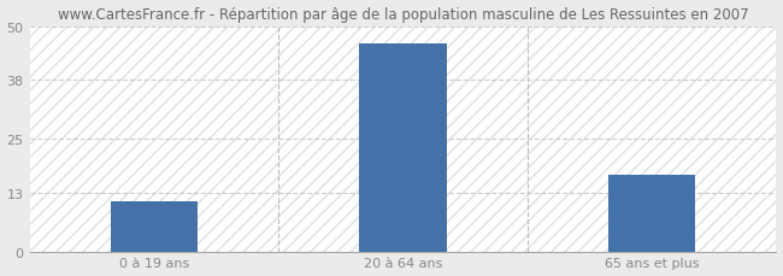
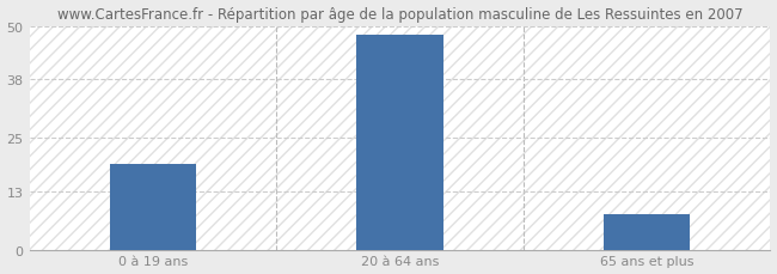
0 à 19 ans: 11 -> 19
20 à 64 ans: 46 -> 48
65 ans et plus: 17 -> 8
